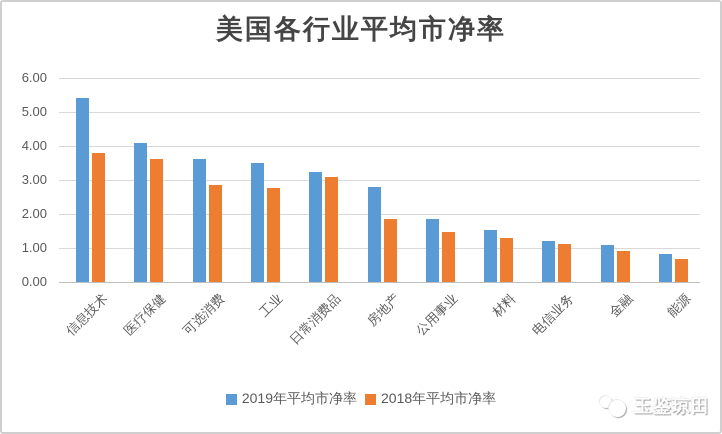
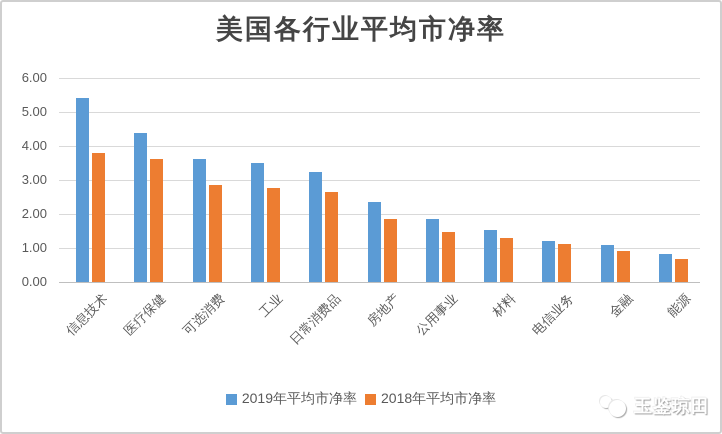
2019年平均市净率/医疗保健: 4.1 -> 4.4
2018年平均市净率/日常消费品: 3.1 -> 2.7
2019年平均市净率/房地产: 2.8 -> 2.4
